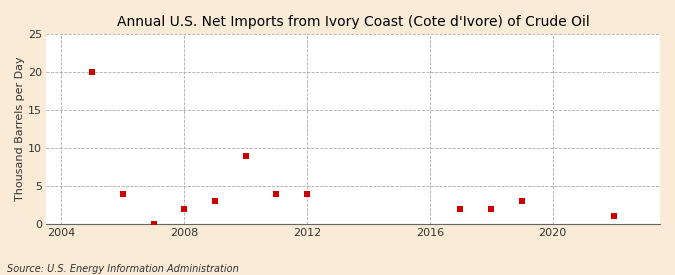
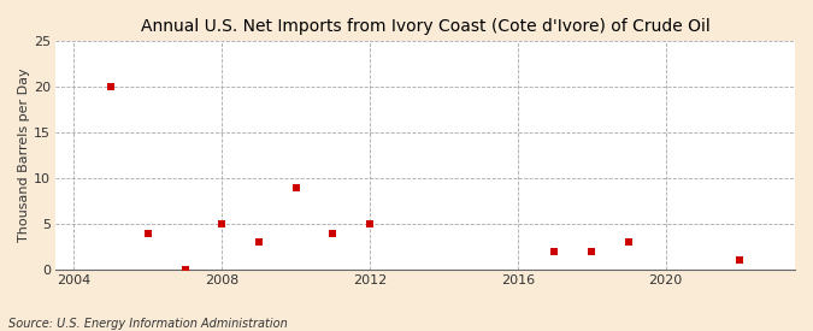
2008: 2 -> 5
2012: 4 -> 5
